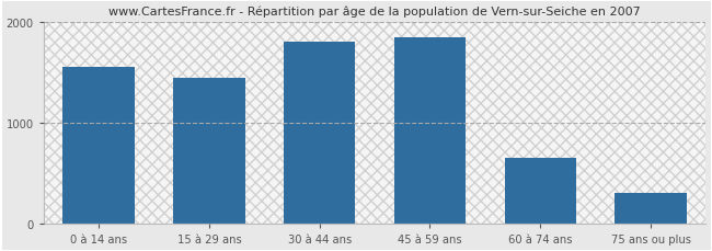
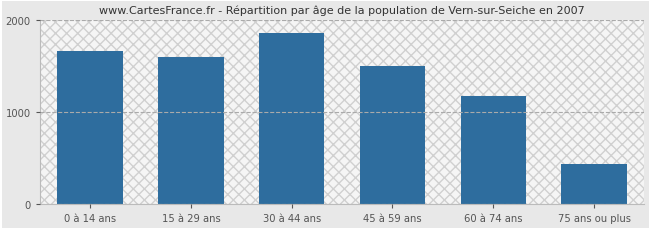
0 à 14 ans: 1550 -> 1660
15 à 29 ans: 1450 -> 1600
30 à 44 ans: 1800 -> 1860
45 à 59 ans: 1850 -> 1500
60 à 74 ans: 650 -> 1180
75 ans ou plus: 310 -> 440
